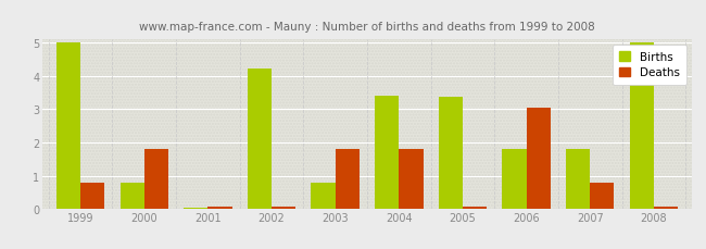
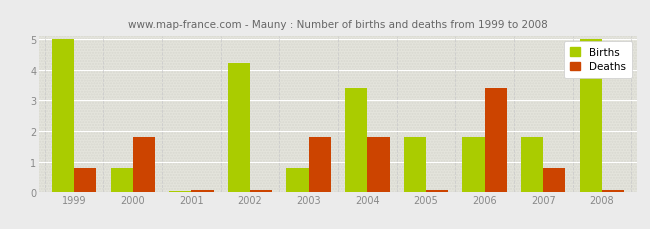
Births/2005: 3.35 -> 1.80
Deaths/2006: 3.05 -> 3.40
